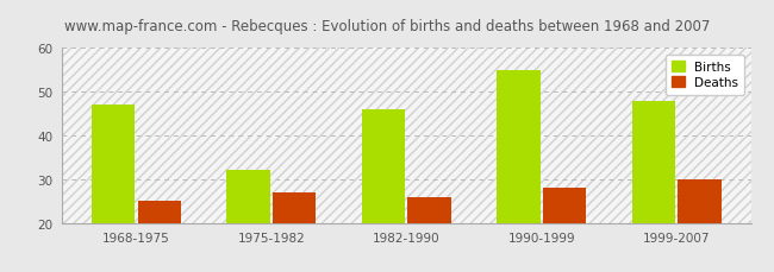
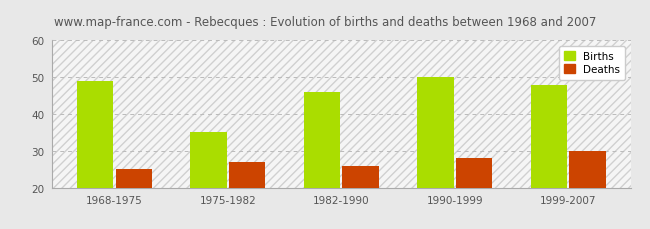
Births/1968-1975: 47 -> 49
Births/1975-1982: 32 -> 35
Births/1990-1999: 55 -> 50
